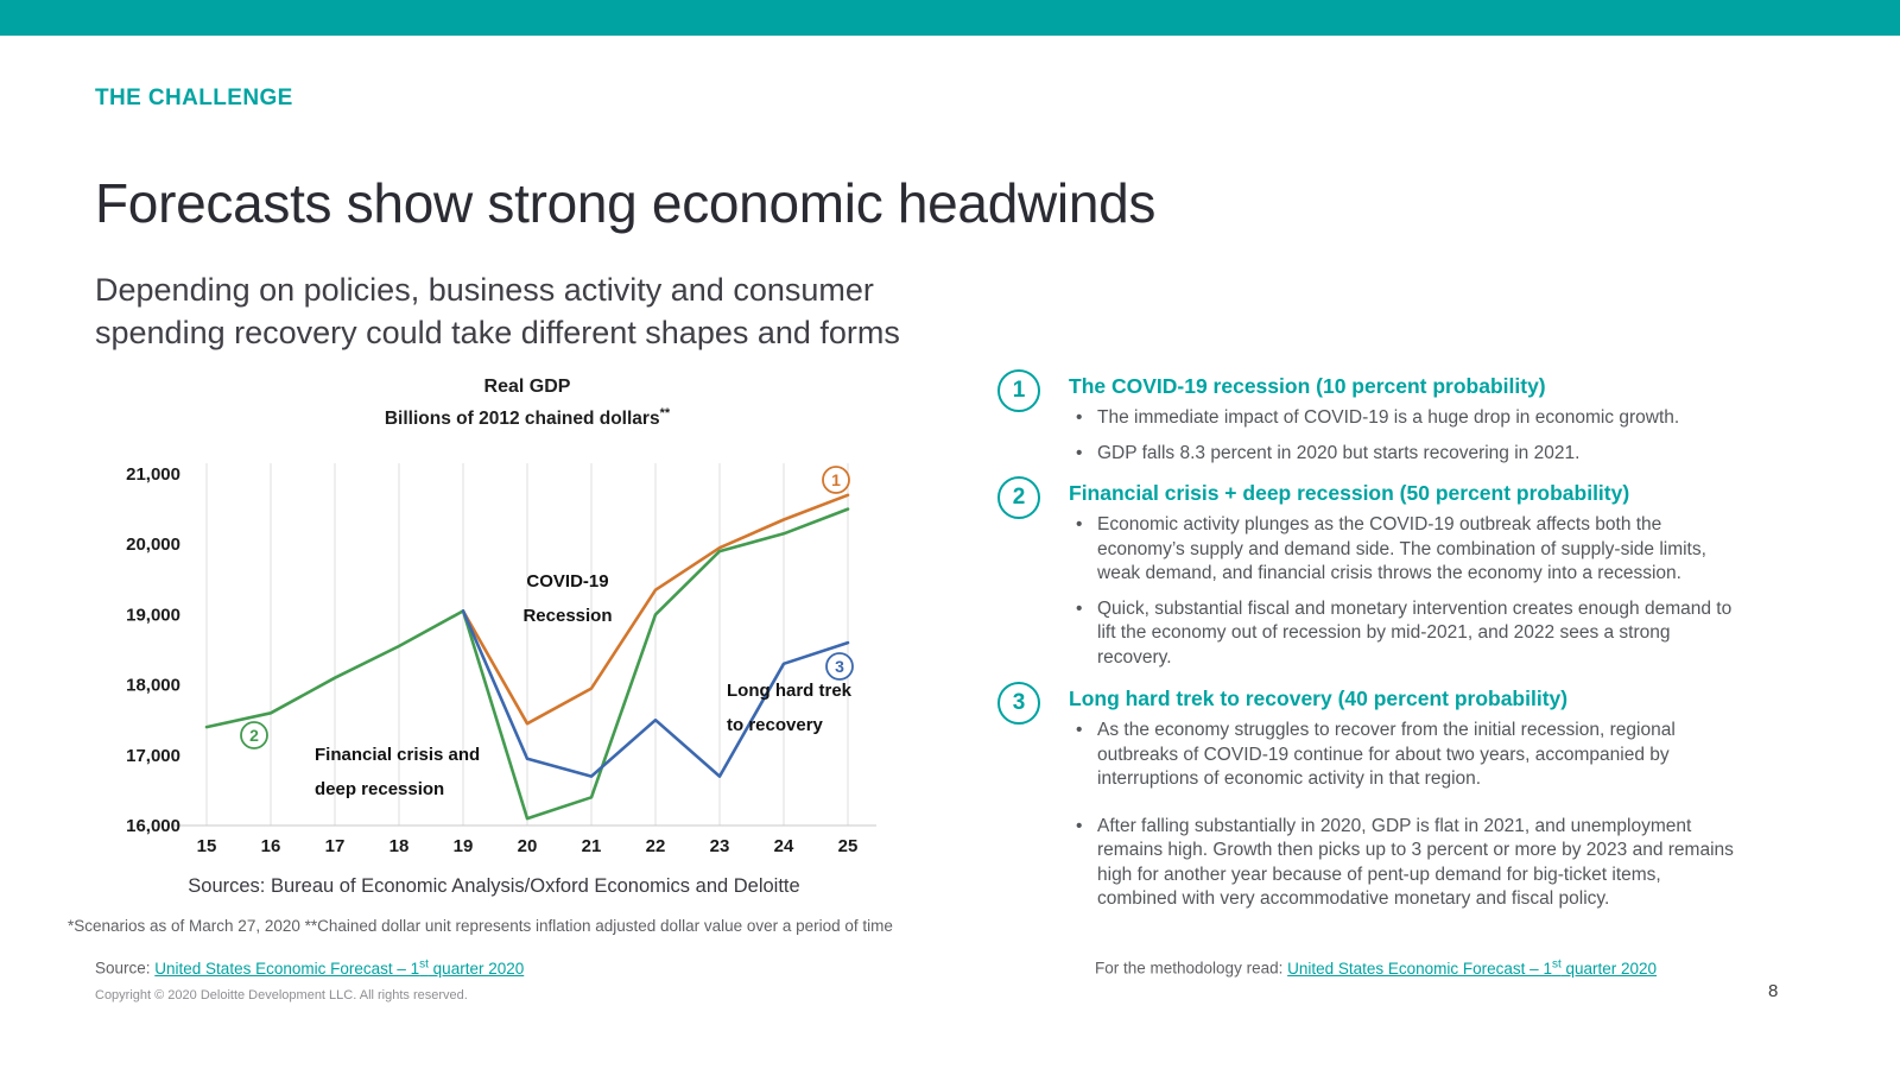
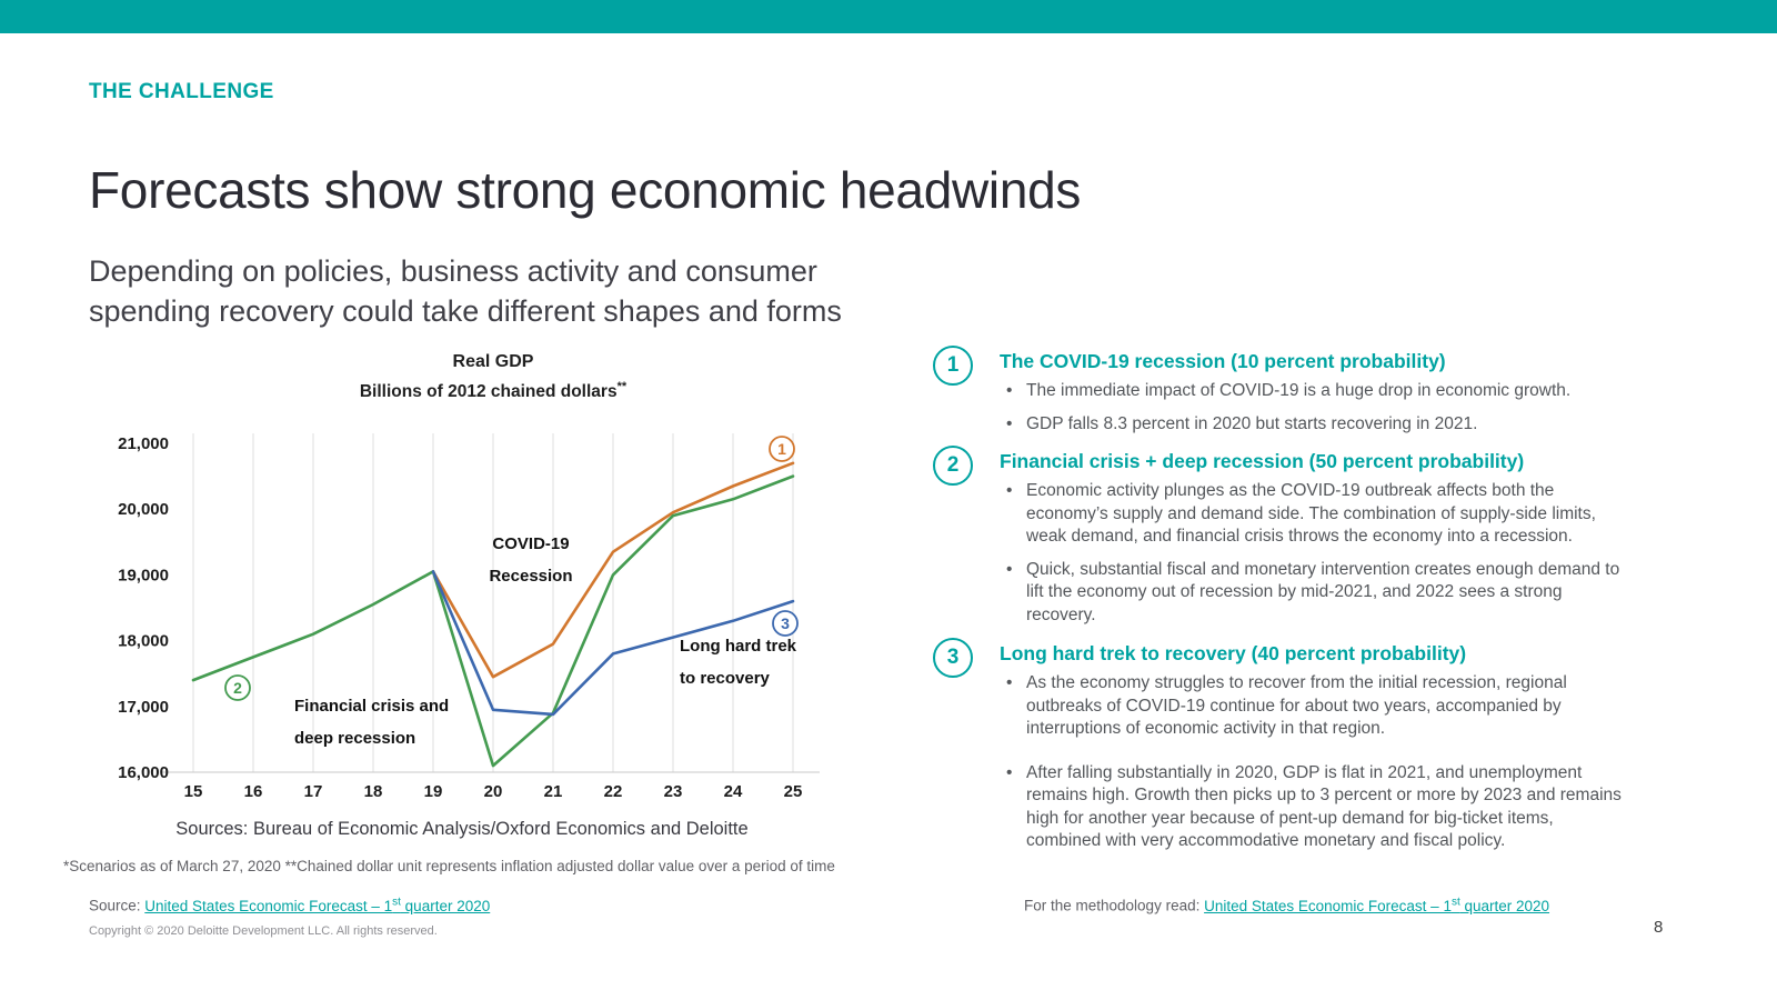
Financial crisis and deep recession/16: 17600 -> 17800
Financial crisis and deep recession/21: 16400 -> 16900
Long hard trek to recovery/21: 16700 -> 16900
Long hard trek to recovery/22: 17500 -> 17800
Long hard trek to recovery/23: 16700 -> 18000
